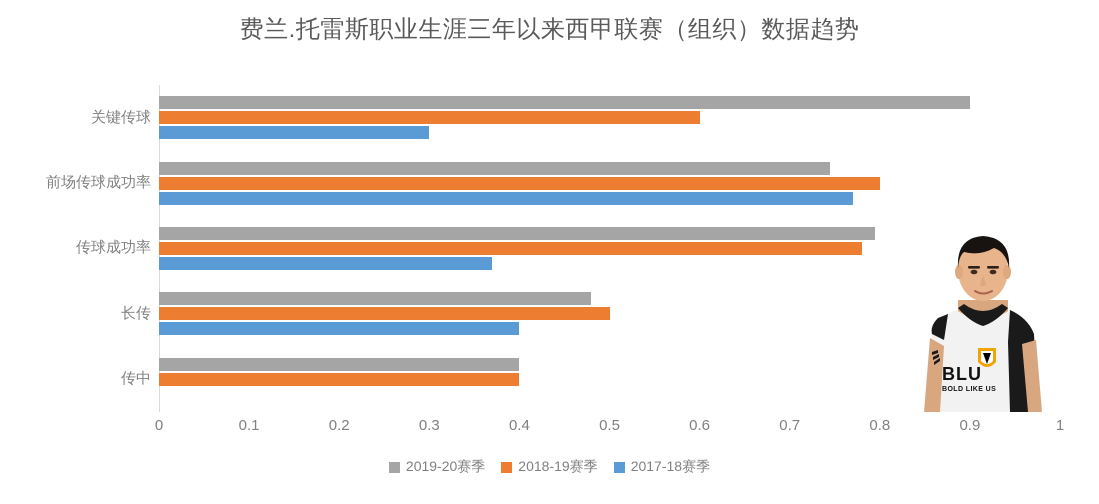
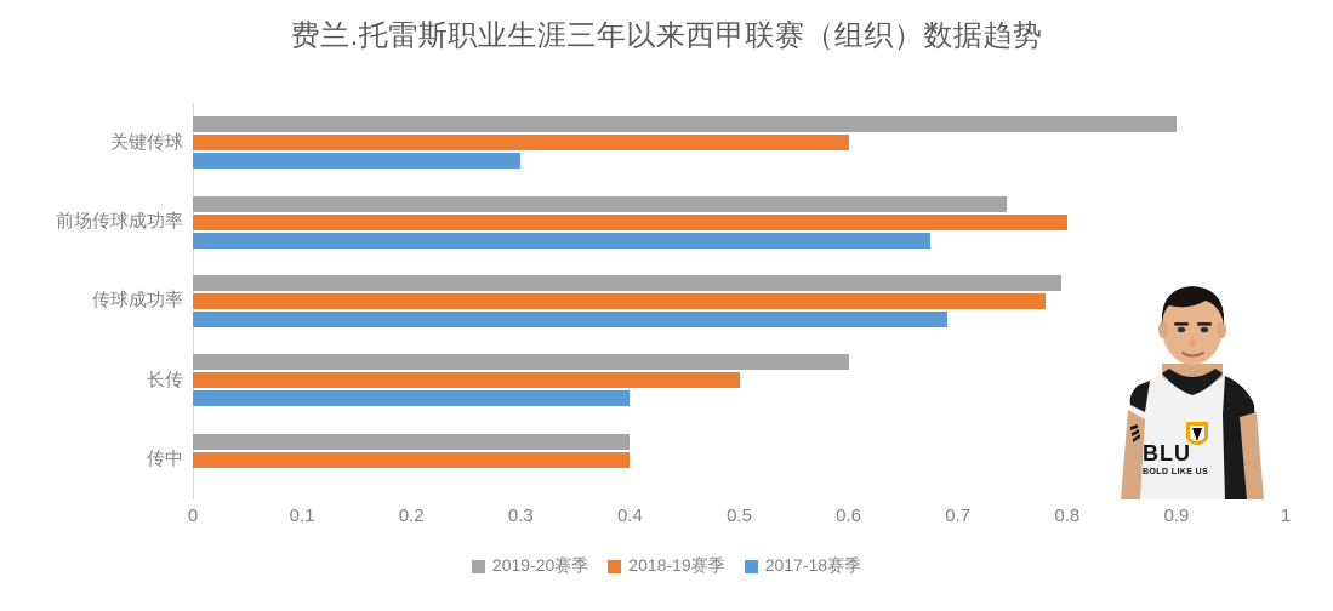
2017-18赛季/前场传球成功率: 0.77 -> 0.68
2017-18赛季/传球成功率: 0.37 -> 0.69
2019-20赛季/长传: 0.48 -> 0.60
